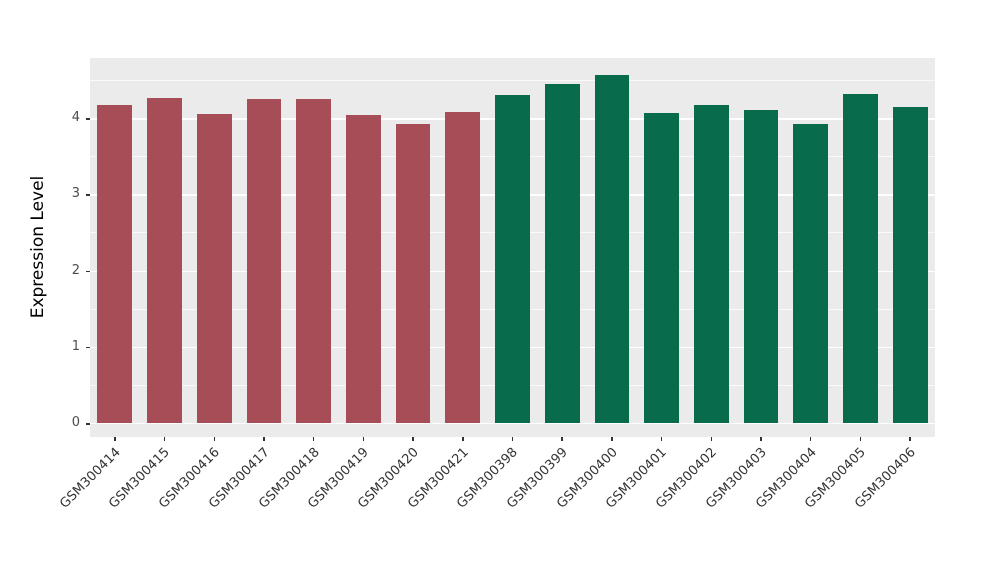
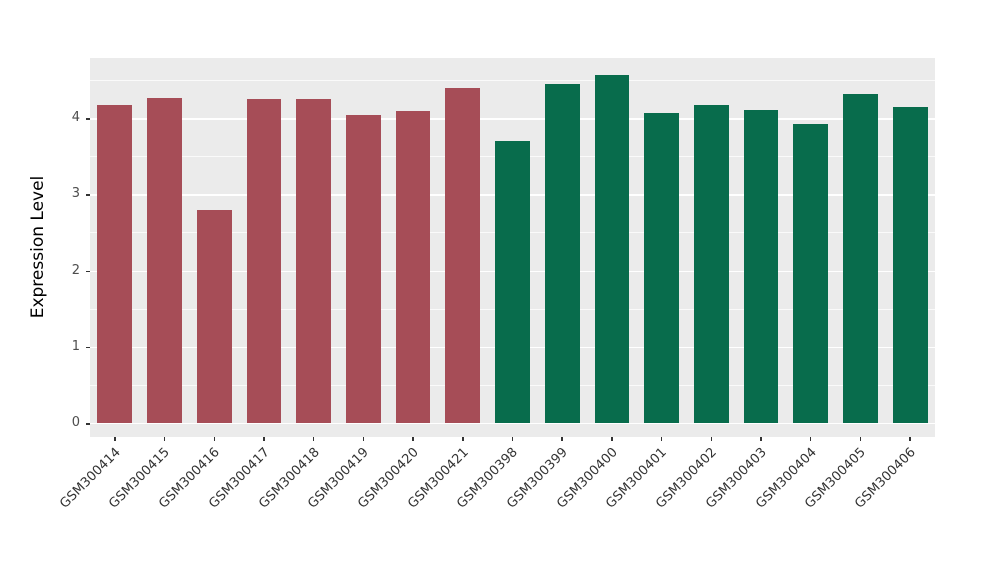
GSM300416: 4.0 -> 2.8
GSM300420: 3.9 -> 4.1
GSM300421: 4.1 -> 4.4
GSM300398: 4.3 -> 3.7
